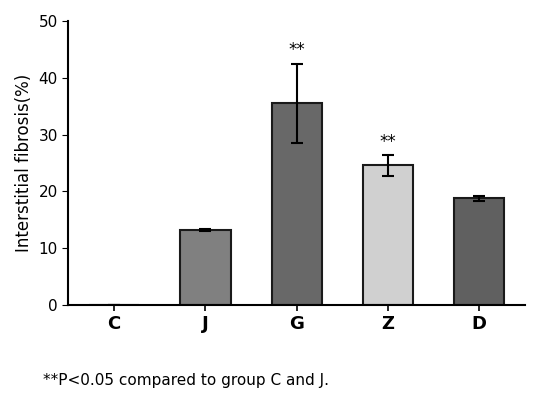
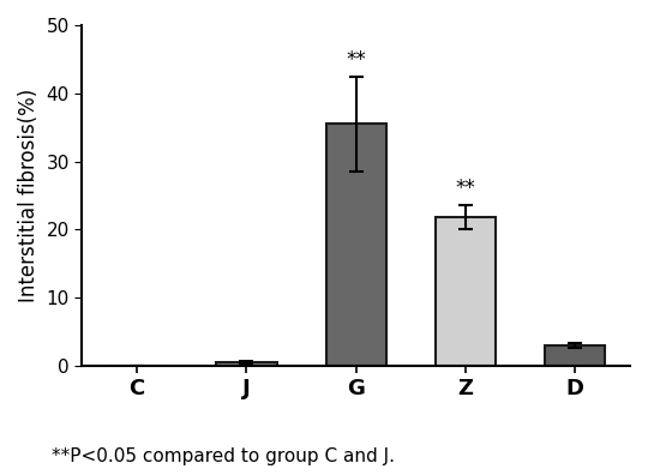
J: 13.2 -> 0.5
Z: 24.6 -> 21.8
D: 18.8 -> 3.0
